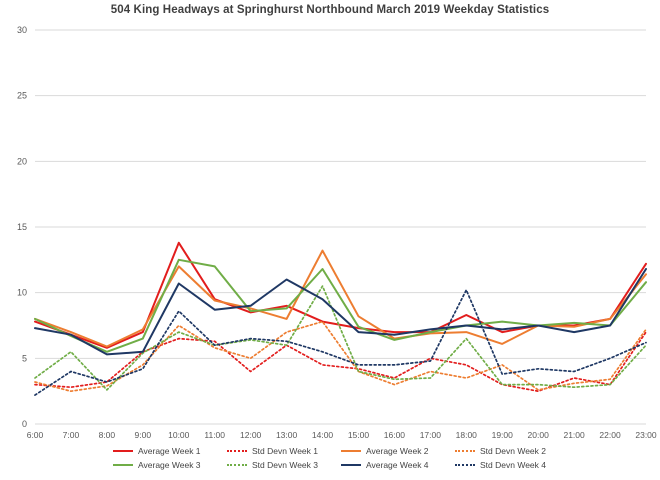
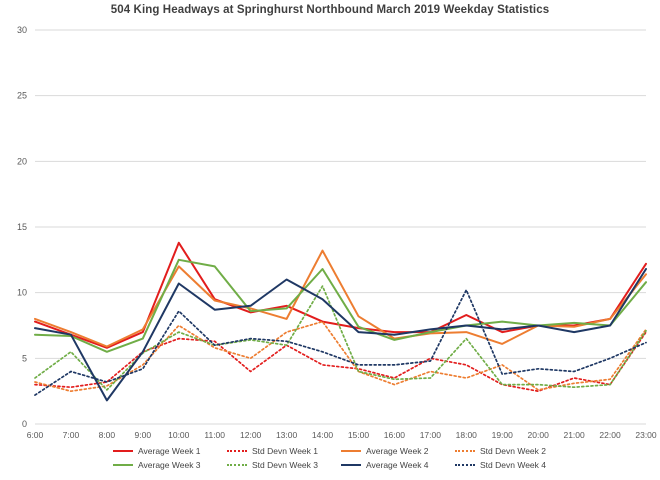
Average Week 3/6:00: 8.0 -> 6.8
Average Week 4/8:00: 5.3 -> 1.8
Std Devn Week 3/23:00: 6.0 -> 7.1
